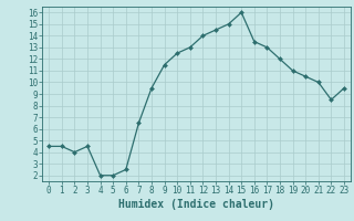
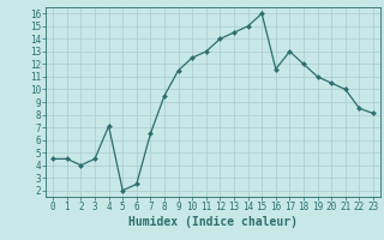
4: 2.0 -> 7.1
16: 13.5 -> 11.6
23: 9.5 -> 8.1
